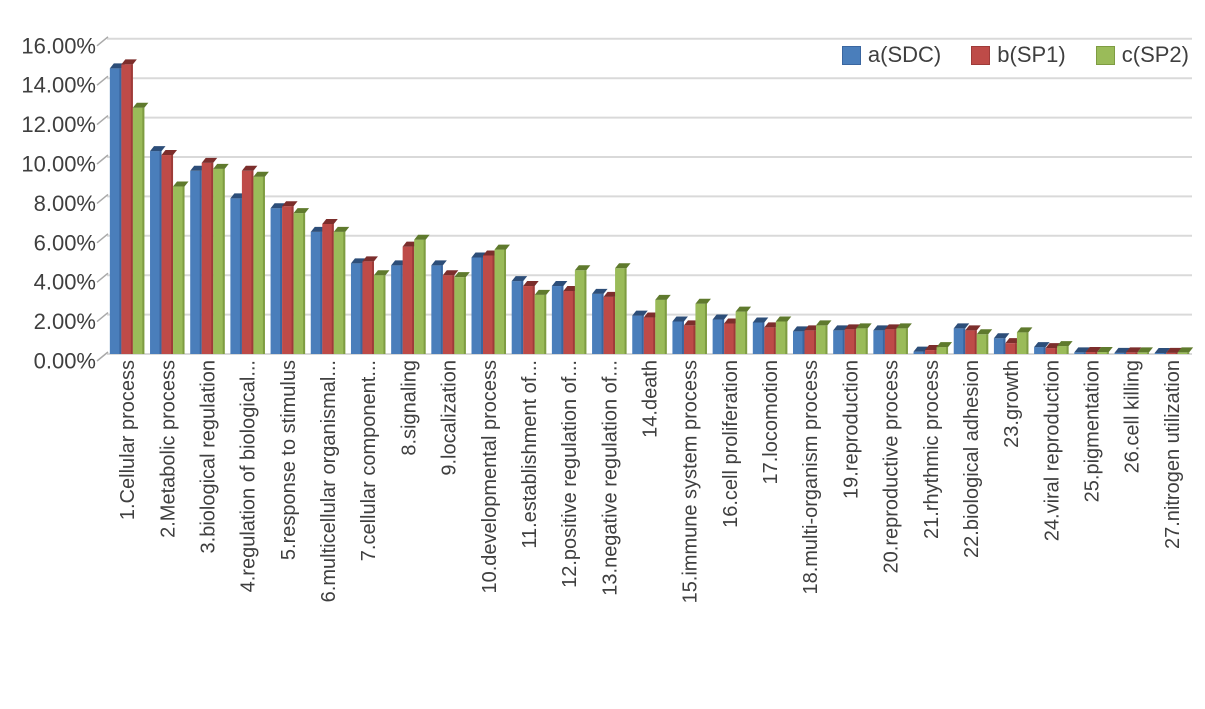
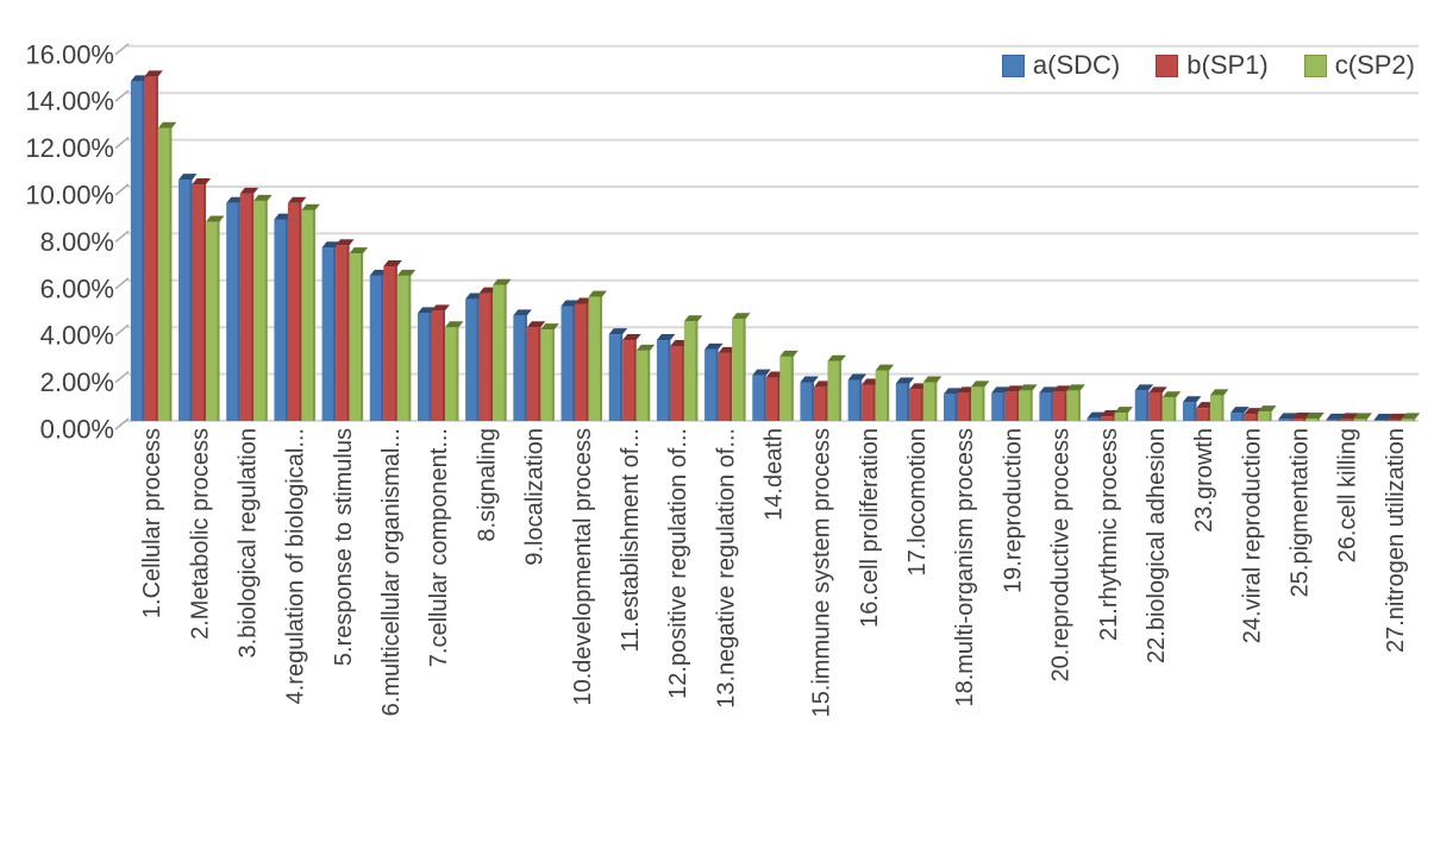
a(SDC)/4.regulation of biological...: 7.9% -> 8.6%
a(SDC)/8.signaling: 4.5% -> 5.2%
